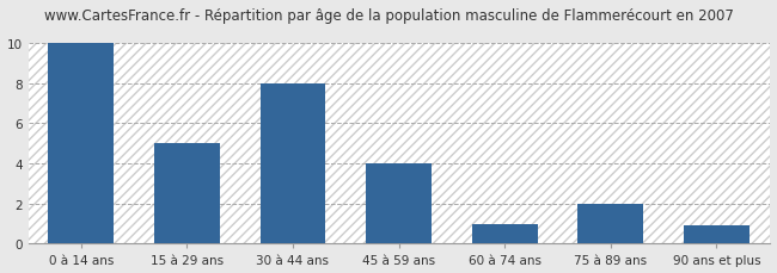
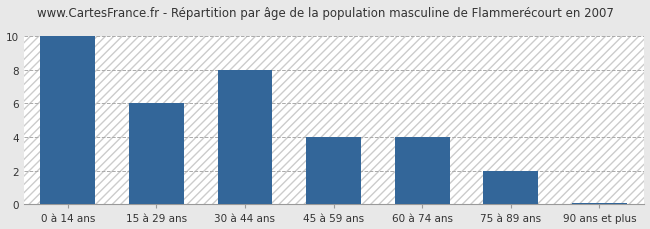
15 à 29 ans: 5.0 -> 6.0
60 à 74 ans: 1.0 -> 4.0
90 ans et plus: 0.9 -> 0.1
